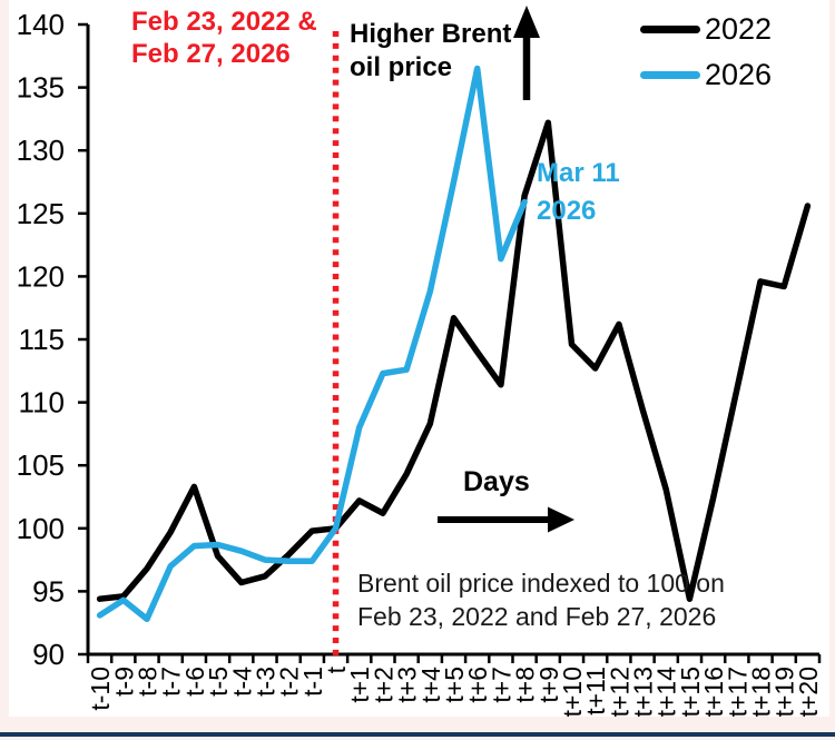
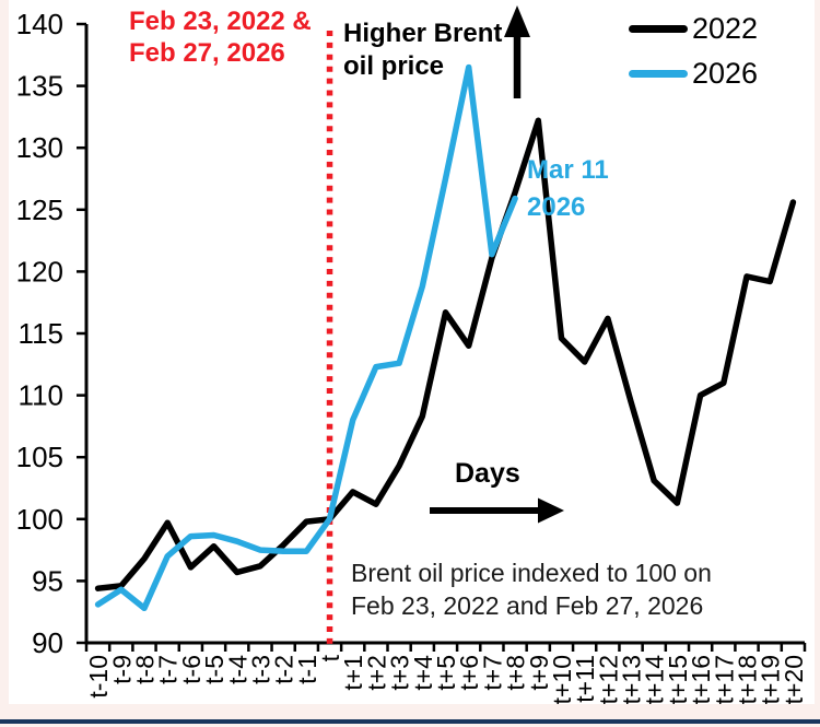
2022/t-6: 103.3 -> 96.1
2022/t+7: 111.4 -> 121.1
2022/t+15: 94.4 -> 101.3
2022/t+16: 102.4 -> 110.0
